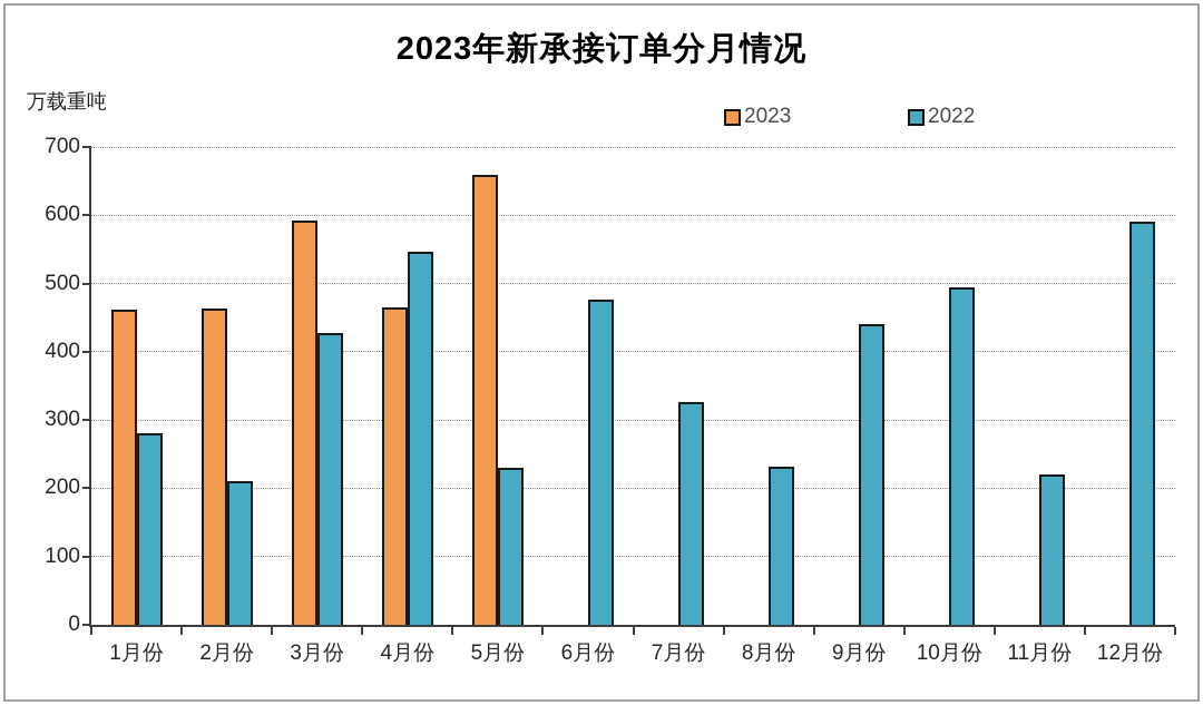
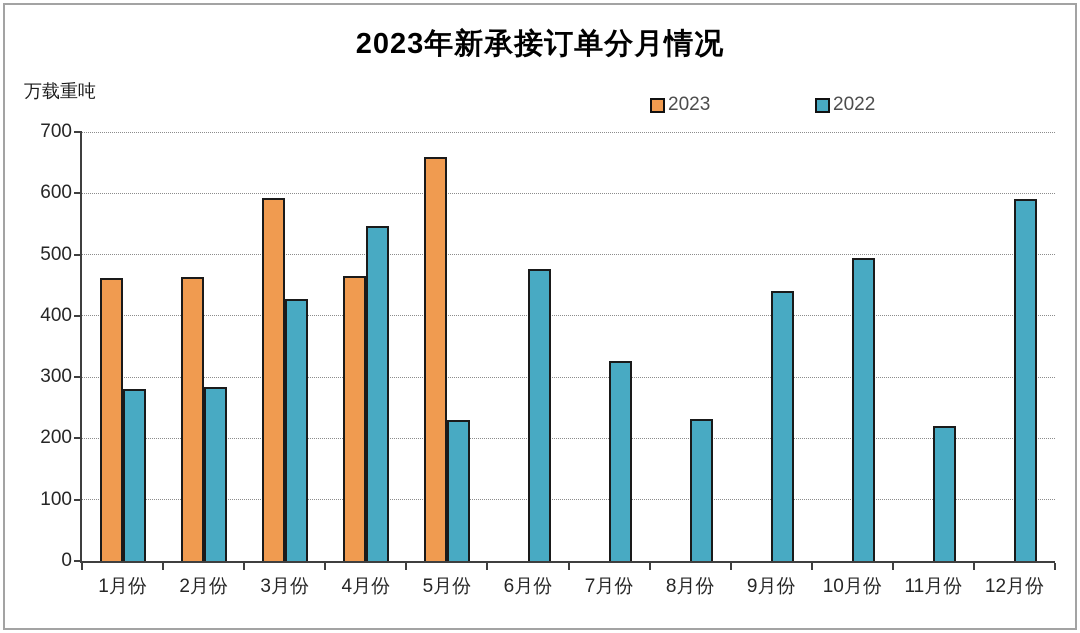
2022/2月份: 210 -> 280
